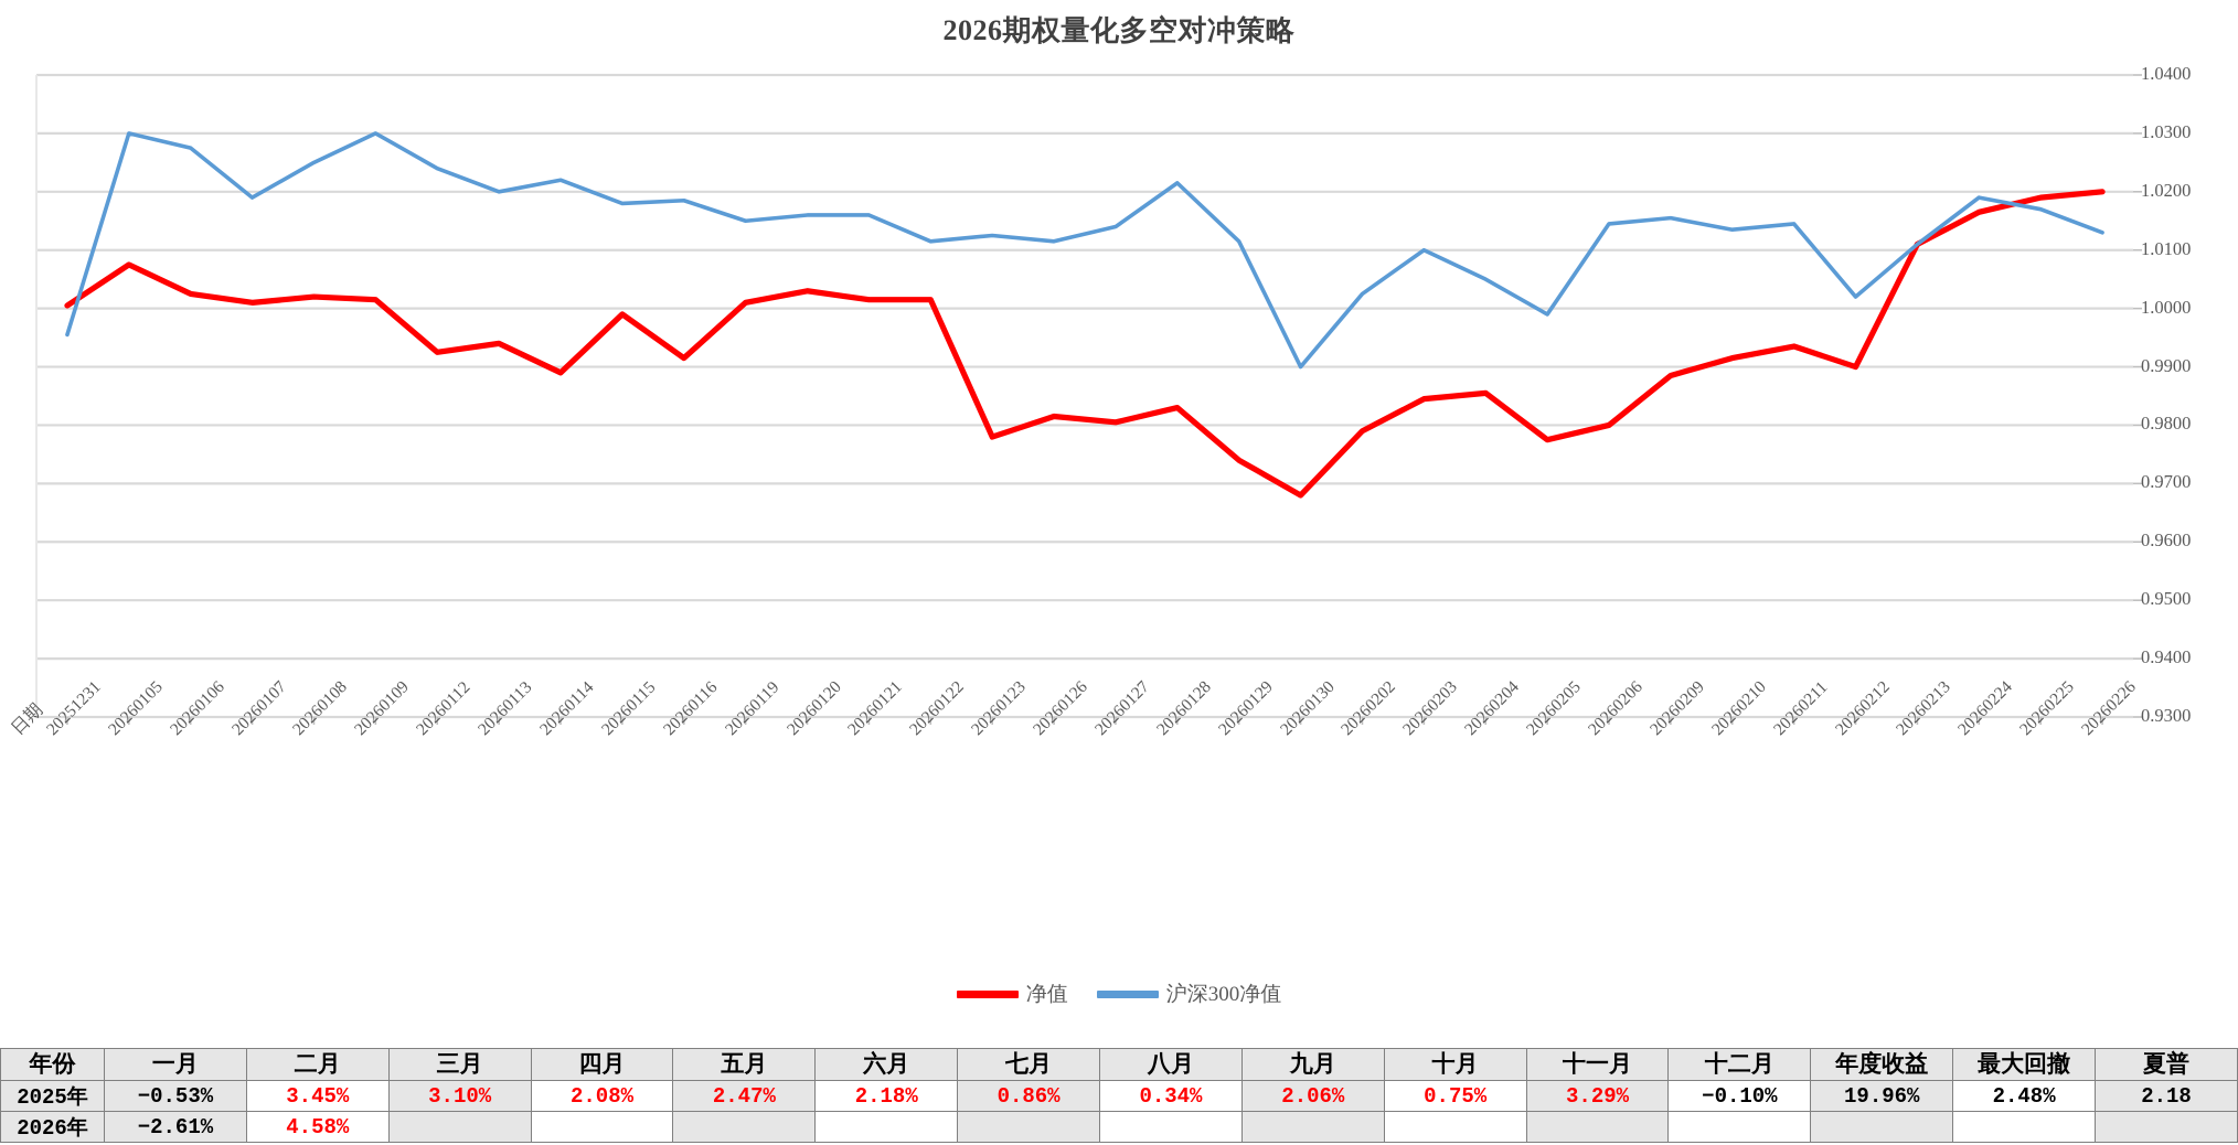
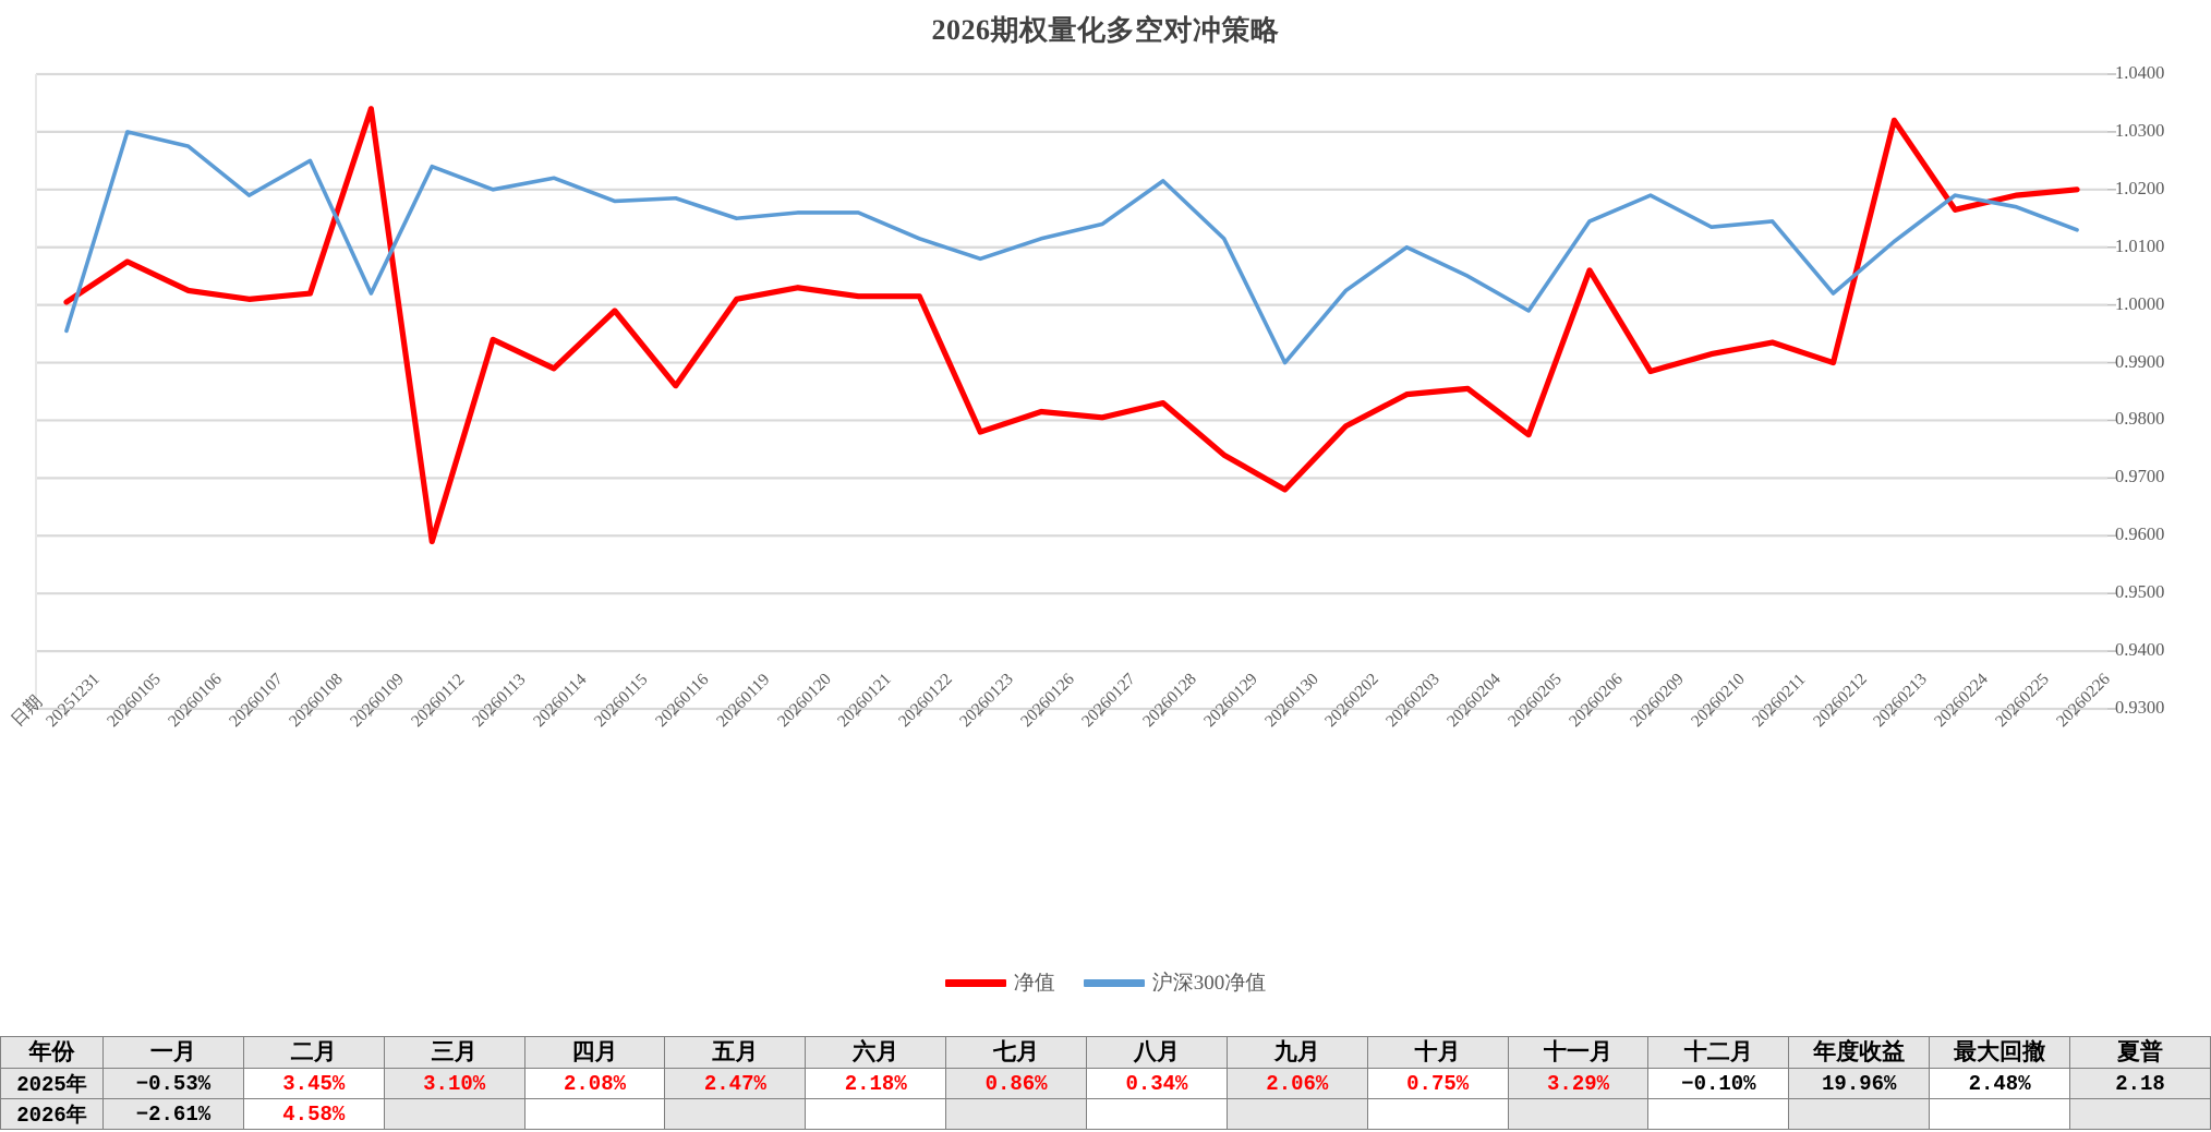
净值/20260109: 1.002 -> 1.034
沪深300净值/20260109: 1.030 -> 1.002
净值/20260112: 0.993 -> 0.959
净值/20260116: 0.992 -> 0.986
沪深300净值/20260123: 1.012 -> 1.008
净值/20260206: 0.980 -> 1.006
沪深300净值/20260209: 1.016 -> 1.019
净值/20260213: 1.011 -> 1.032
